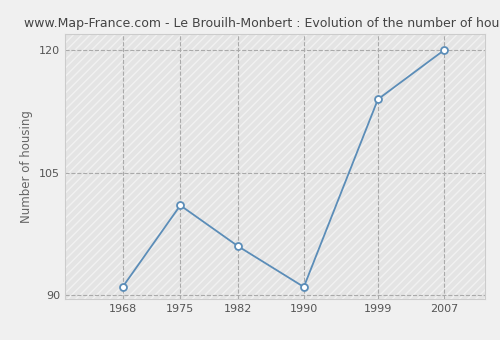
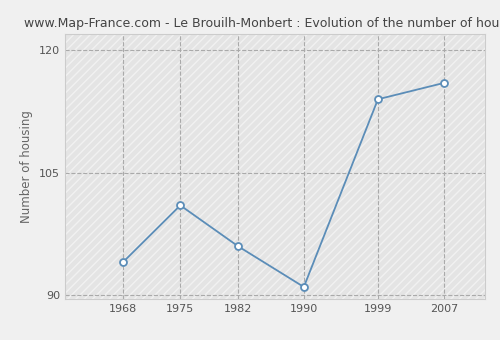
1968: 91 -> 94
2007: 120 -> 116
